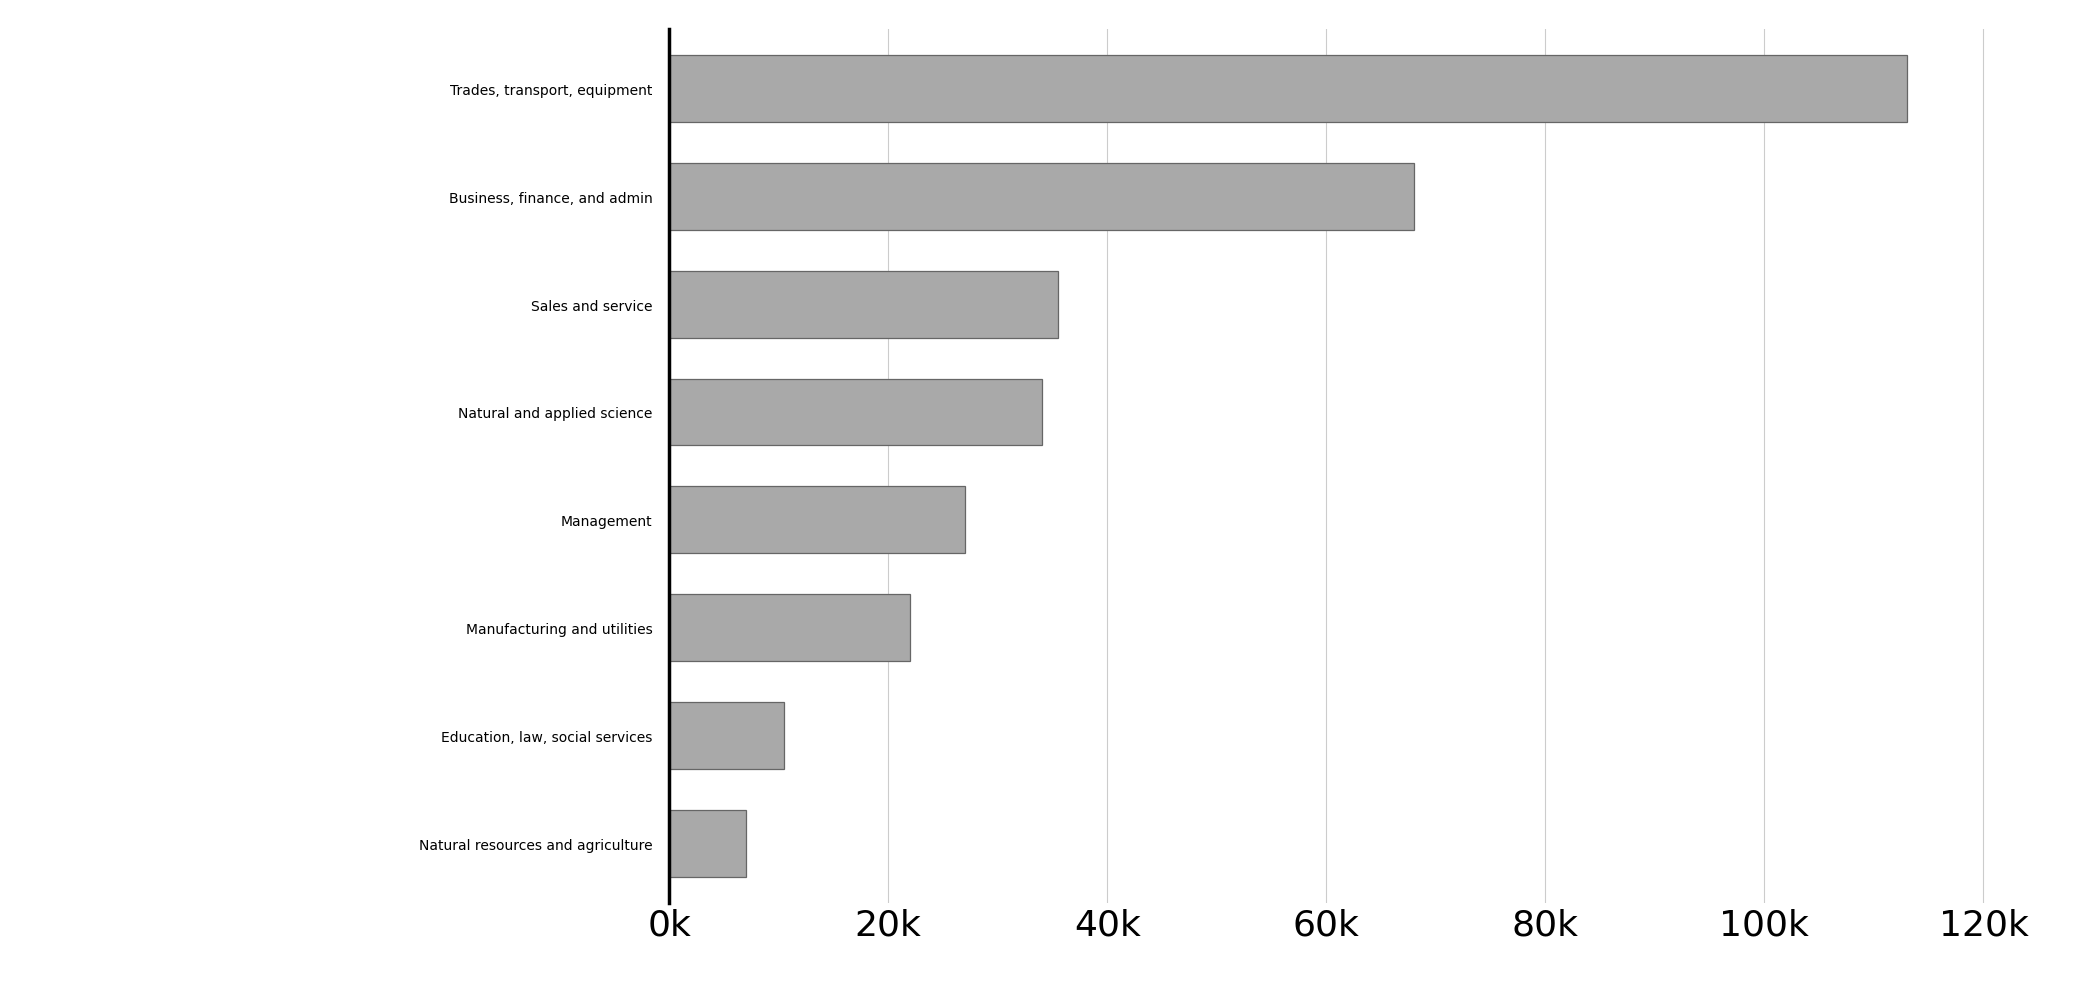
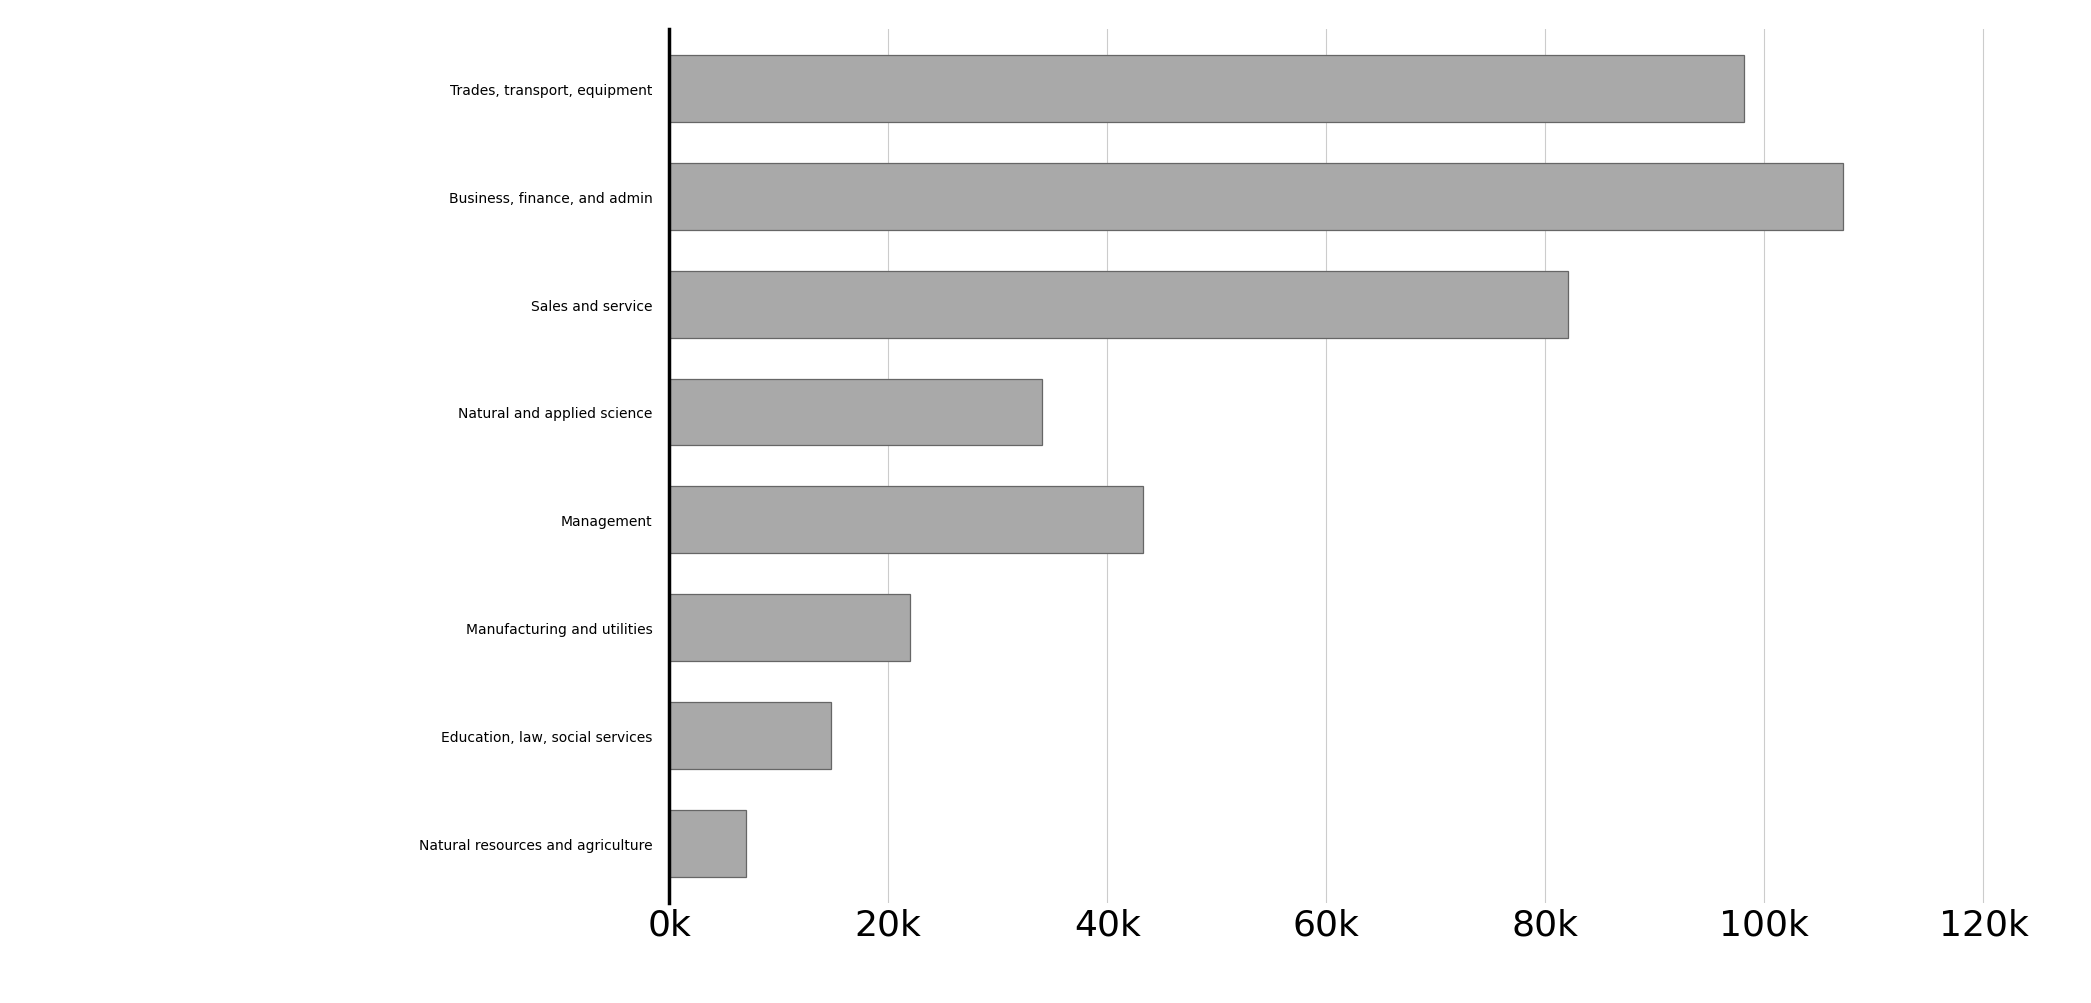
Trades, transport, equipment: 113.0k -> 98.1k
Business, finance, and admin: 68.0k -> 107.2k
Sales and service: 35.5k -> 82.1k
Management: 27.0k -> 43.3k
Education, law, social services: 10.5k -> 14.8k
